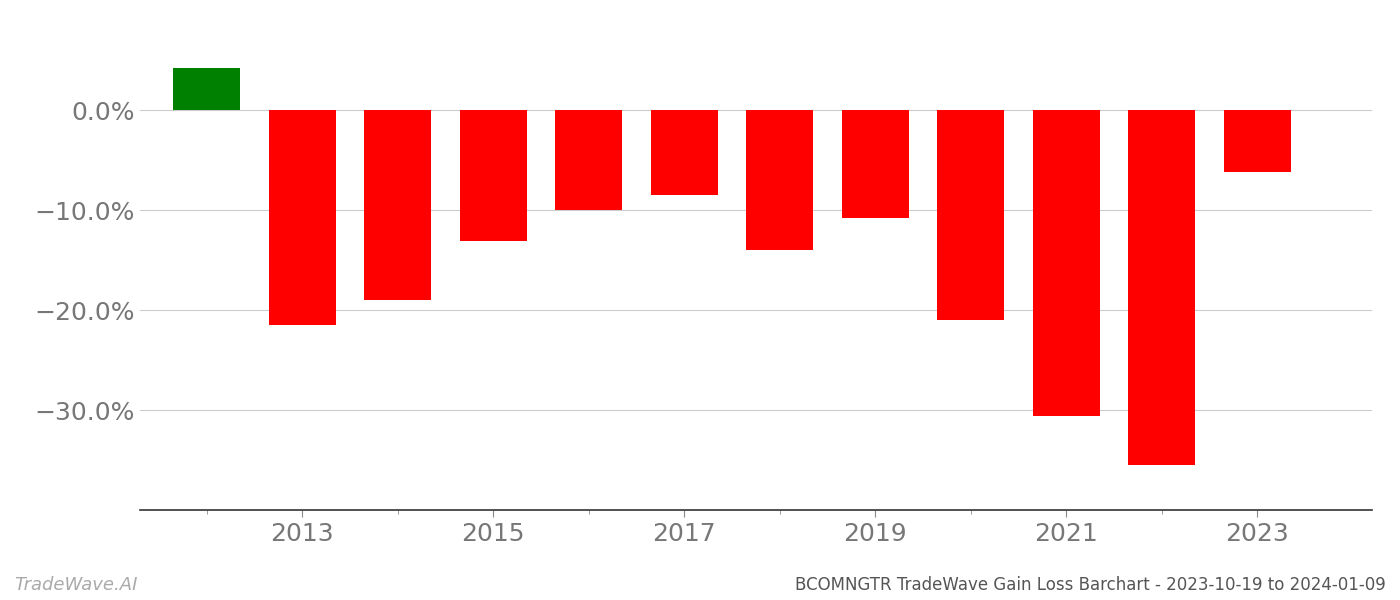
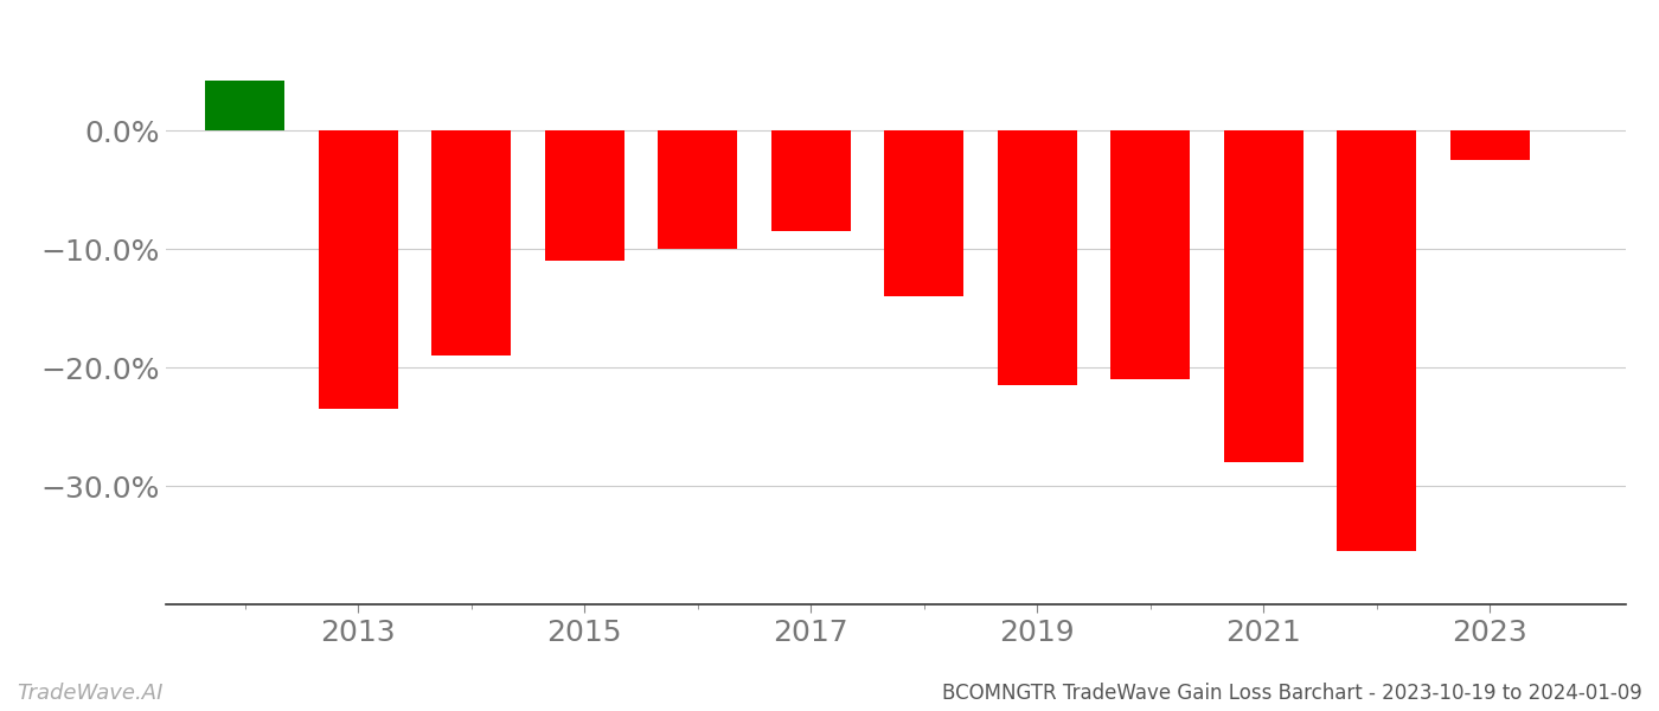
2013: -21.5% -> -23.5%
2015: -13.1% -> -11.0%
2019: -10.8% -> -21.5%
2021: -30.6% -> -28.0%
2023: -6.2% -> -2.5%
